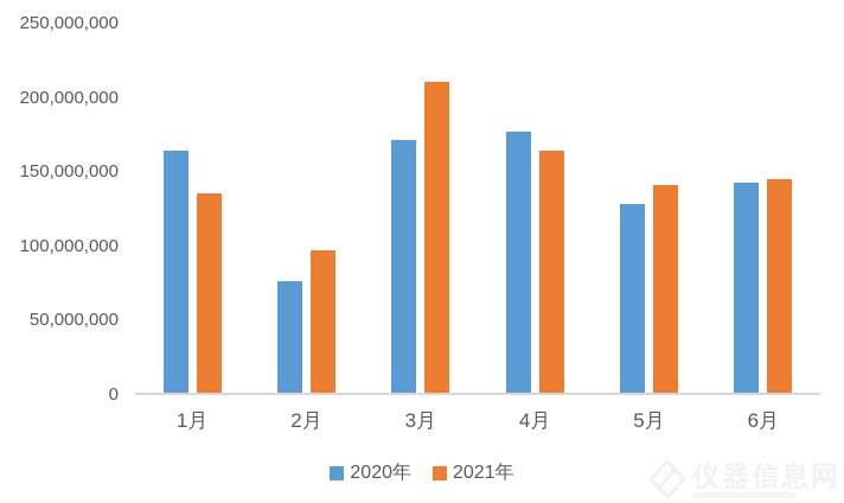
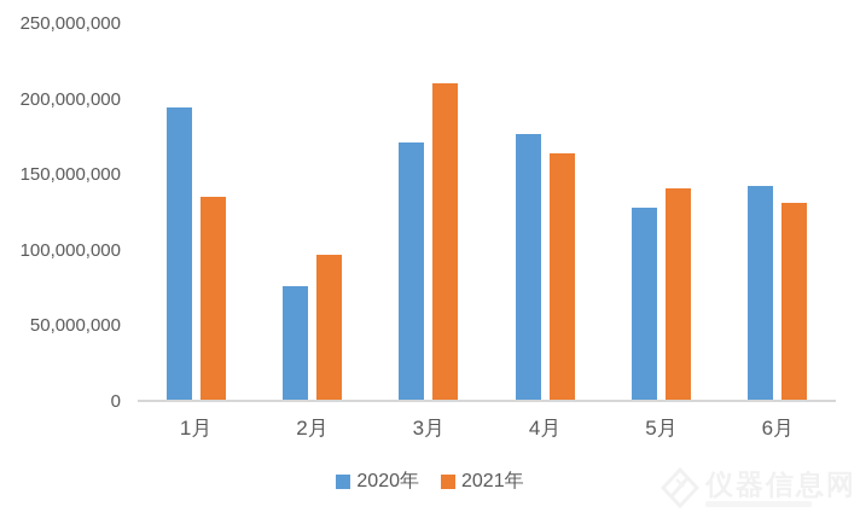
2020年/1月: 163000000 -> 193000000
2021年/6月: 144000000 -> 130000000
